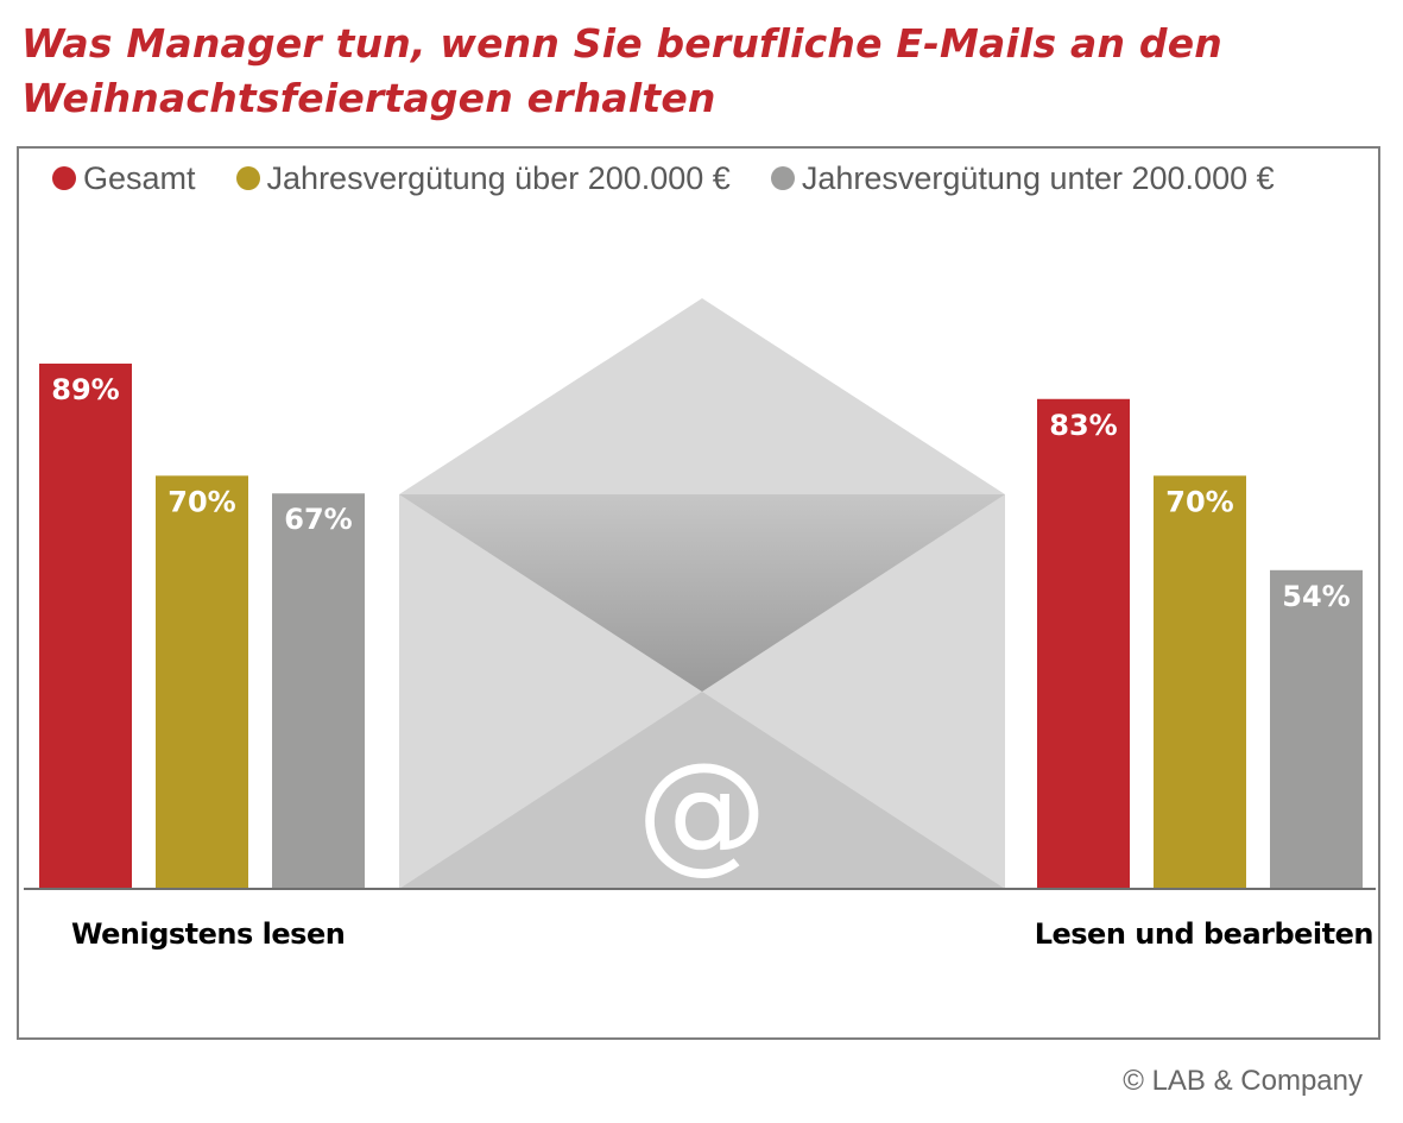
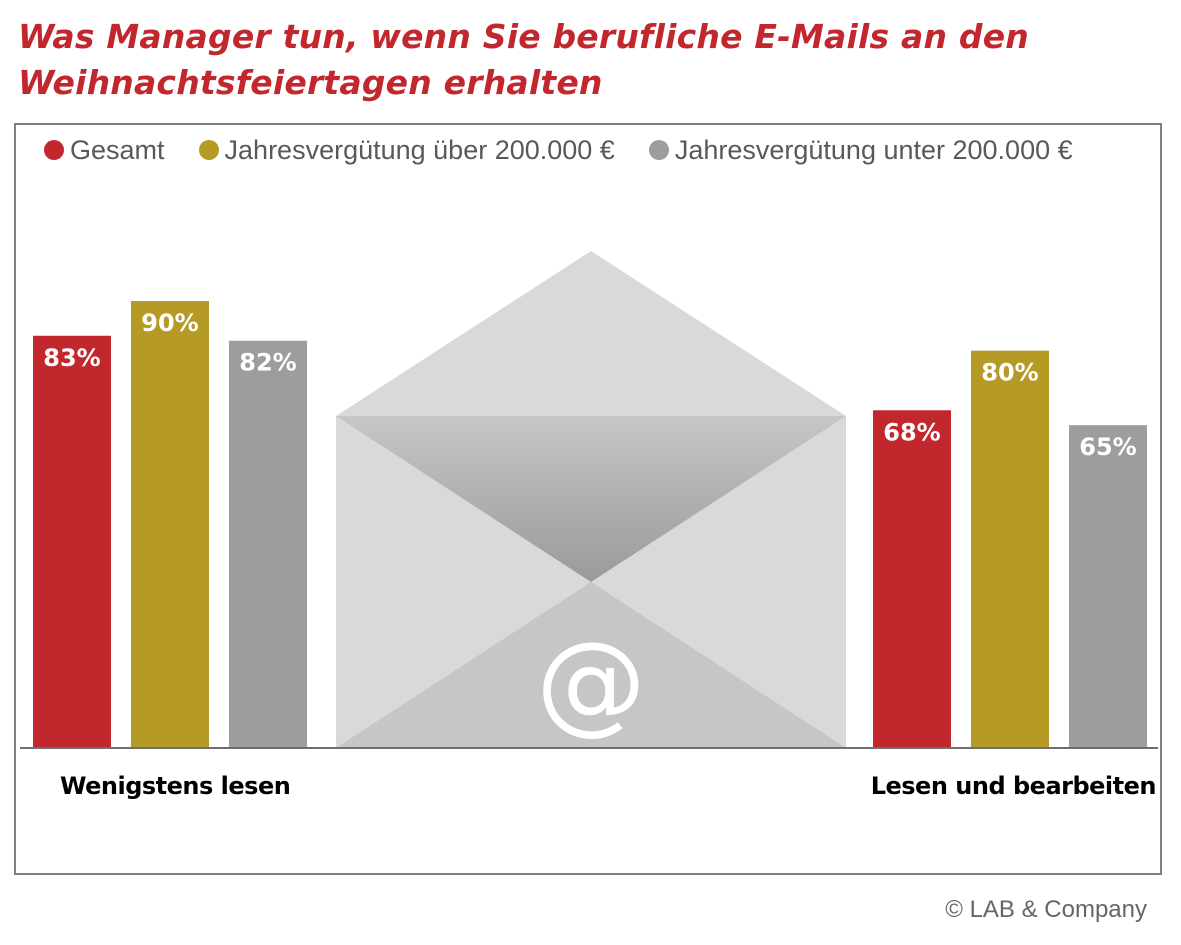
Gesamt/Wenigstens lesen: 89% -> 83%
Jahresvergütung über 200.000 €/Wenigstens lesen: 70% -> 90%
Jahresvergütung unter 200.000 €/Wenigstens lesen: 67% -> 82%
Gesamt/Lesen und bearbeiten: 83% -> 68%
Jahresvergütung über 200.000 €/Lesen und bearbeiten: 70% -> 80%
Jahresvergütung unter 200.000 €/Lesen und bearbeiten: 54% -> 65%
